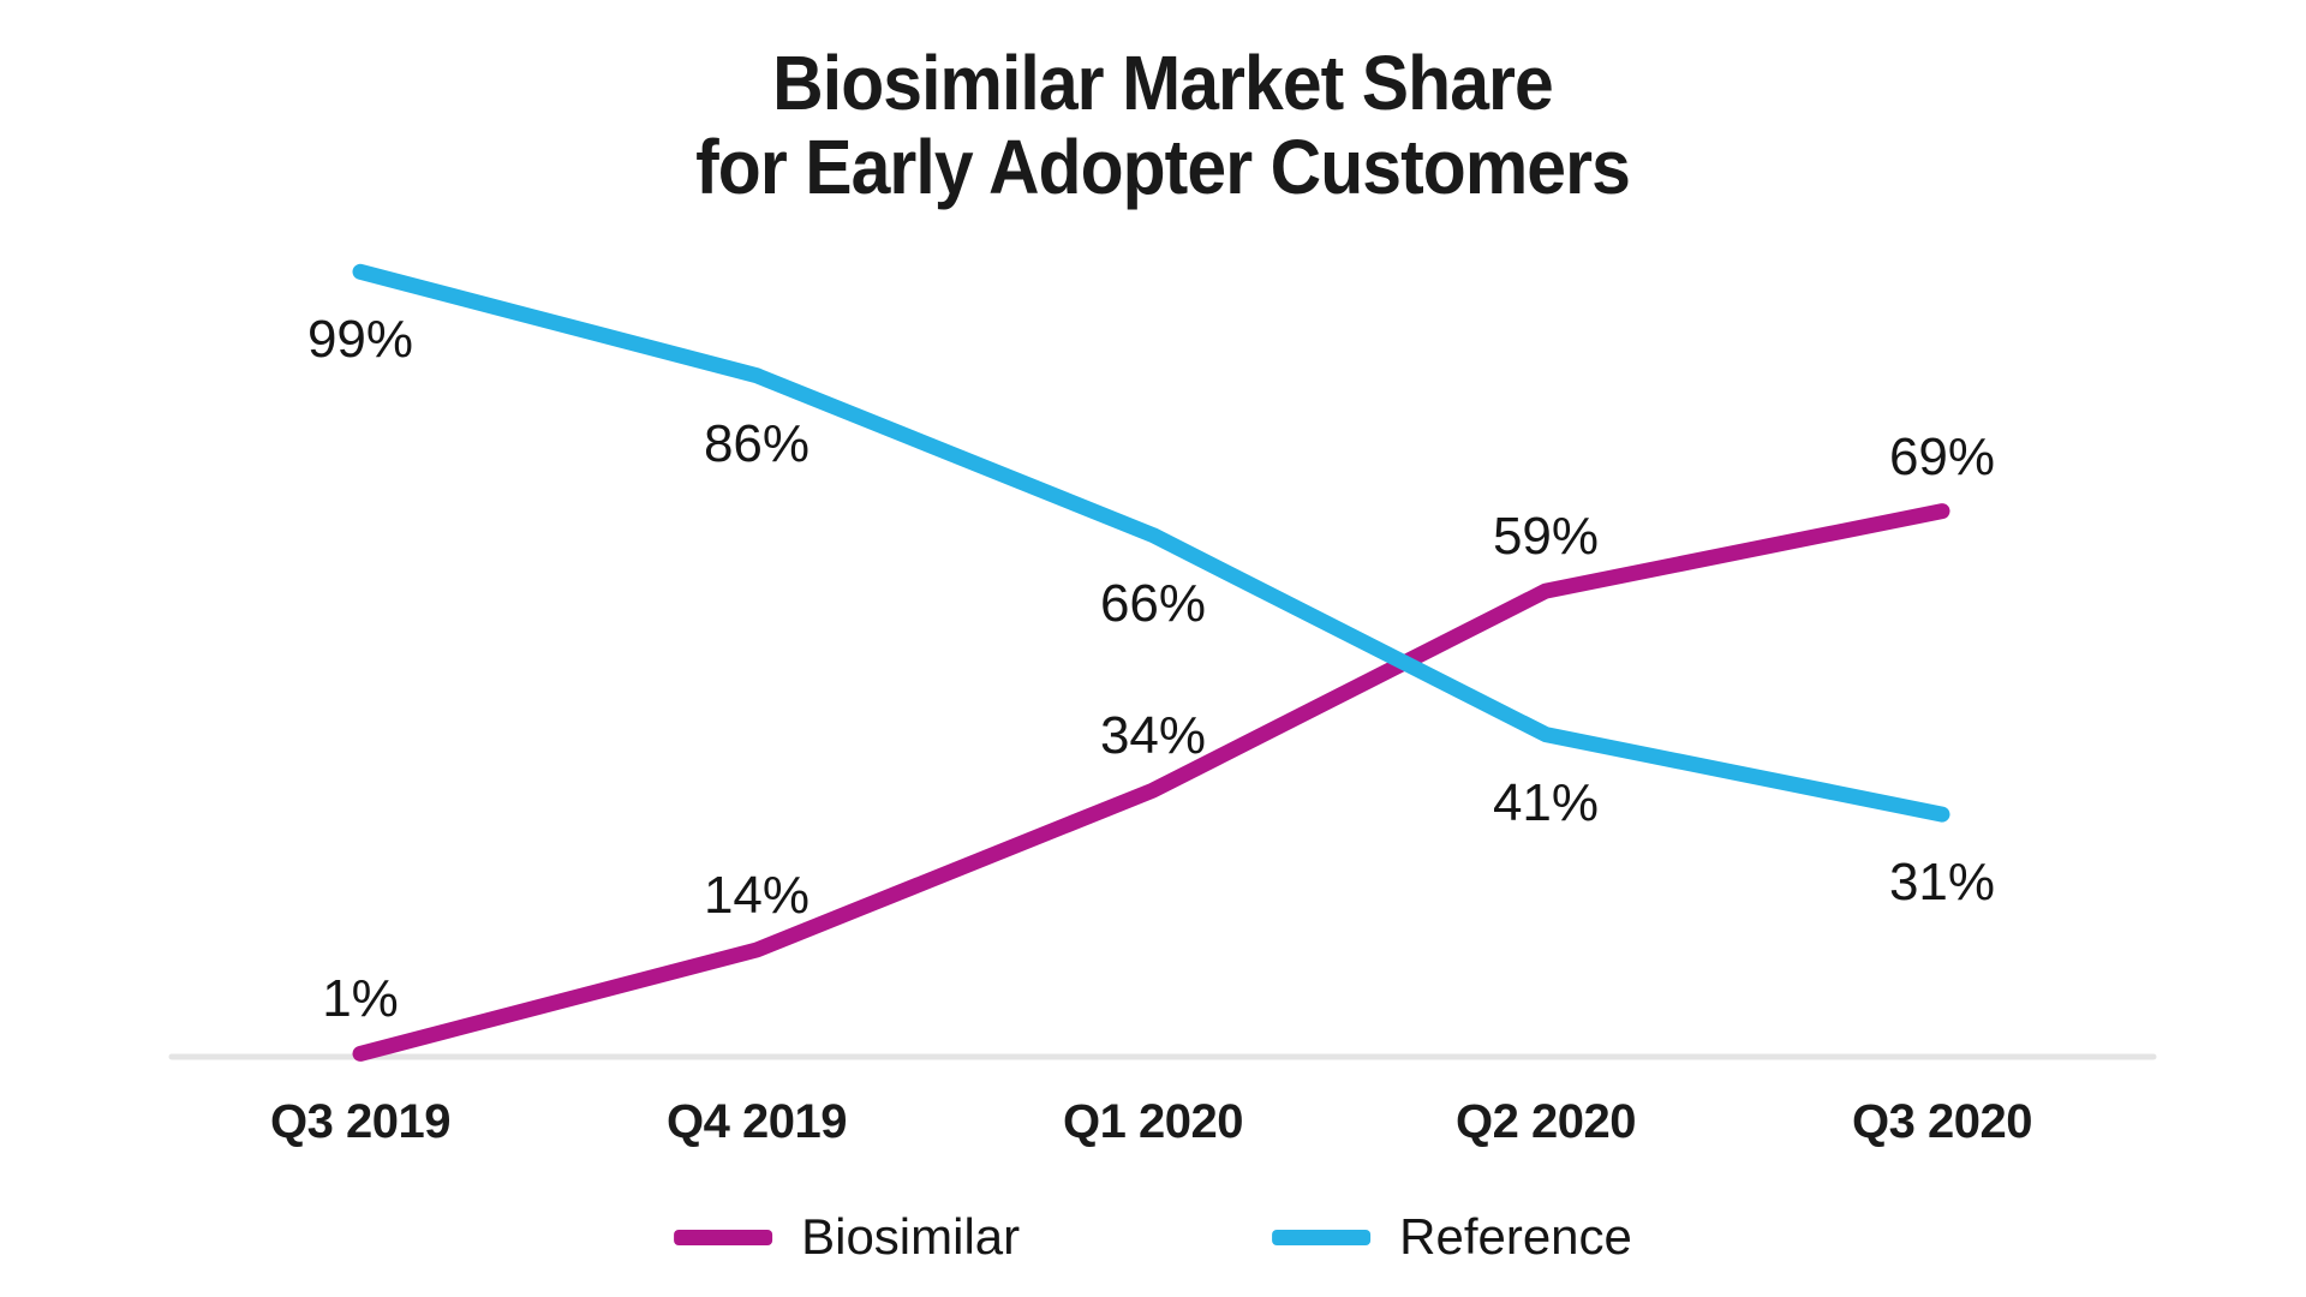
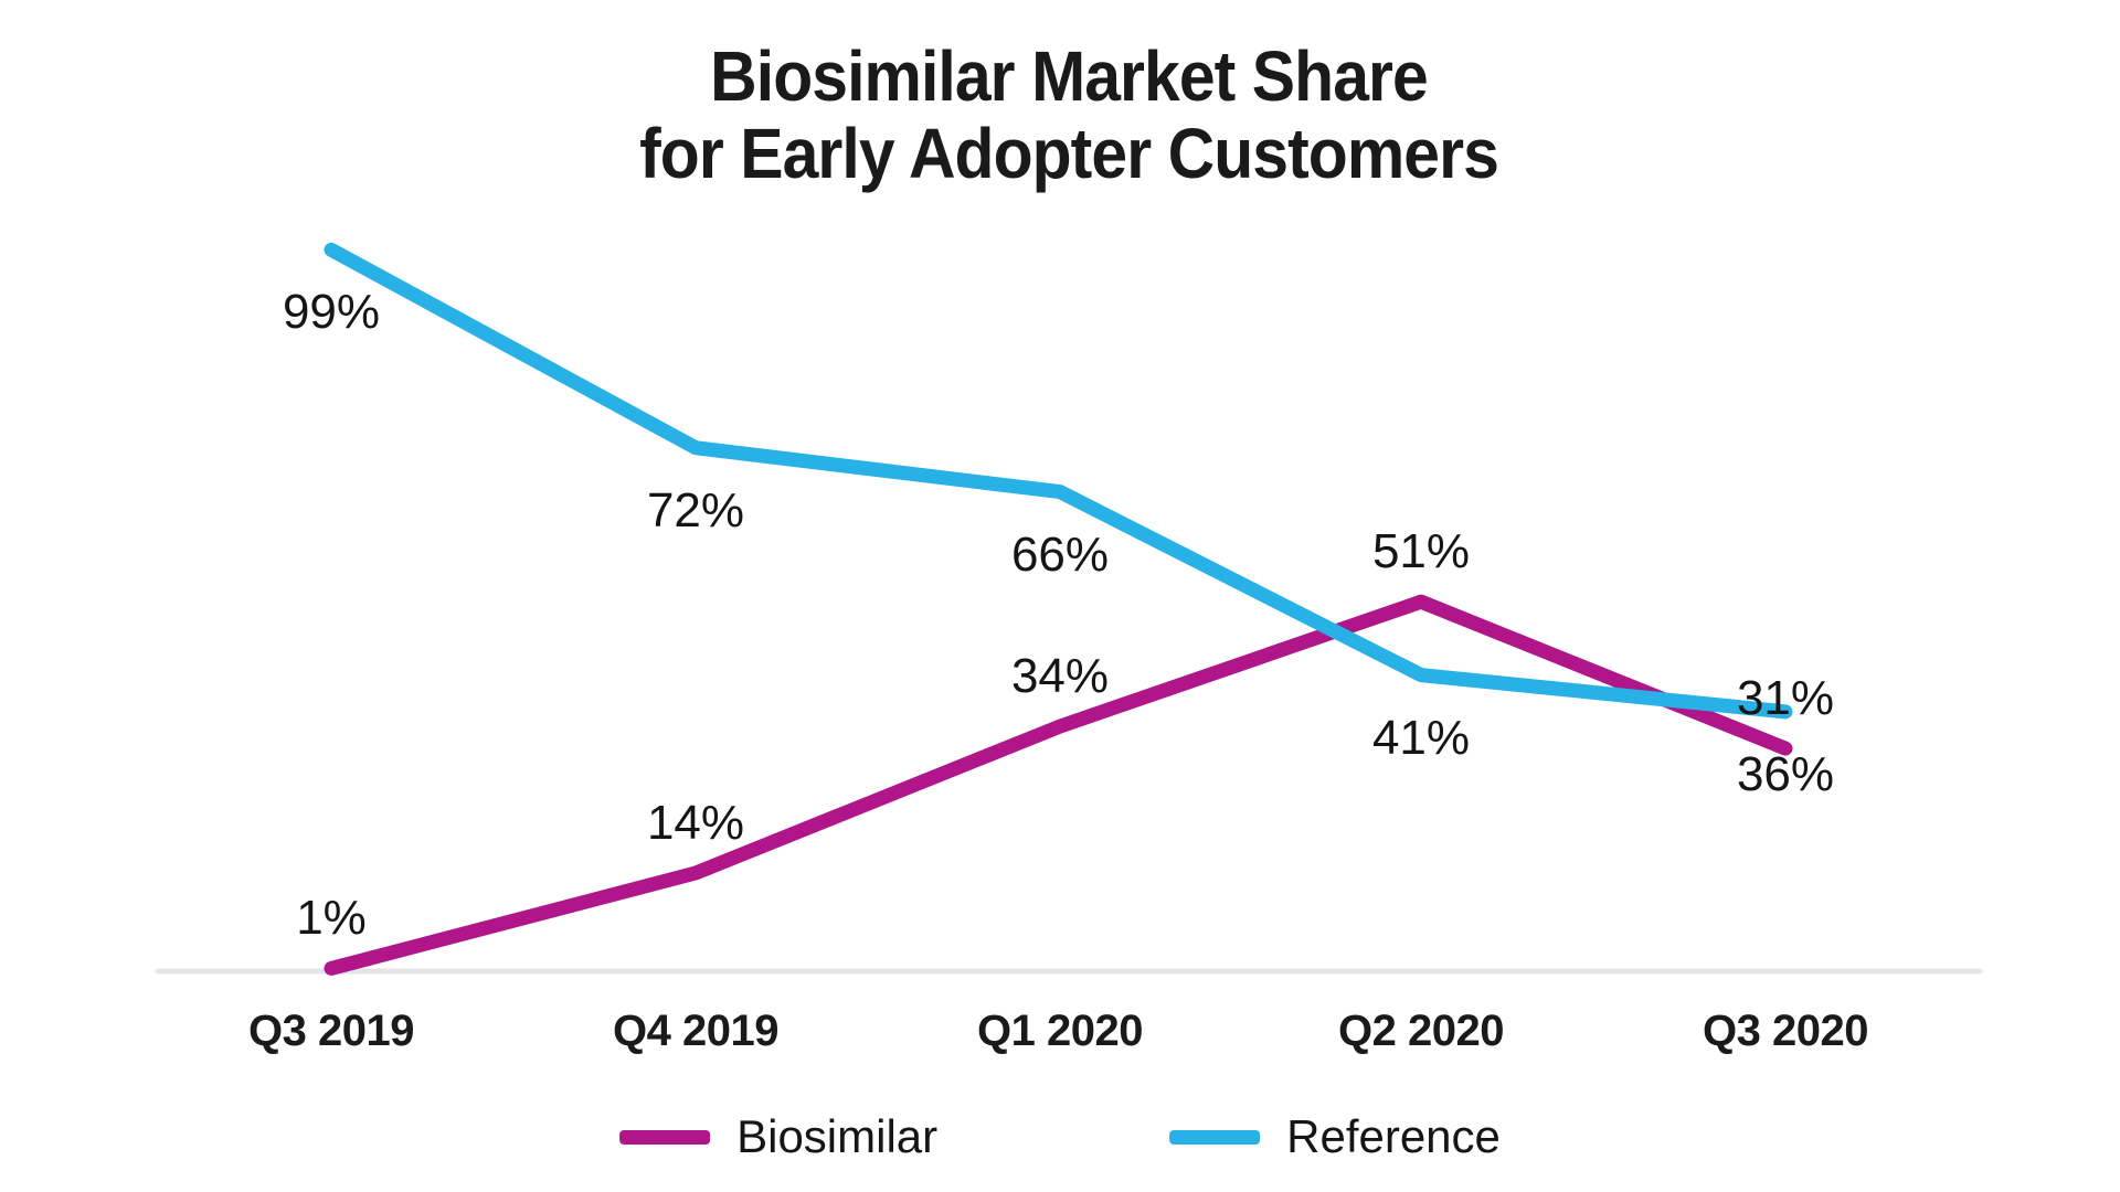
Reference/Q4 2019: 86% -> 72%
Biosimilar/Q2 2020: 59% -> 51%
Biosimilar/Q3 2020: 69% -> 31%
Reference/Q3 2020: 31% -> 36%
